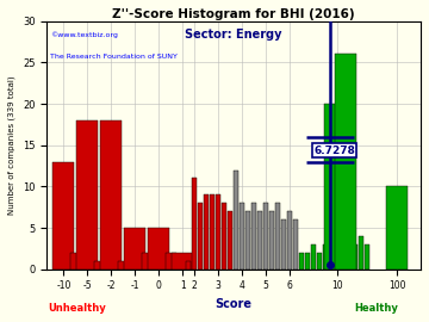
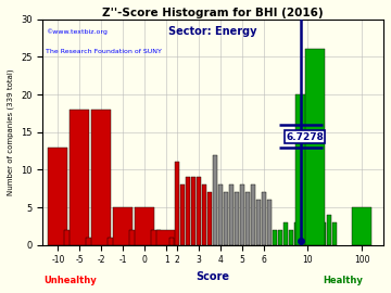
100: 10 -> 5
